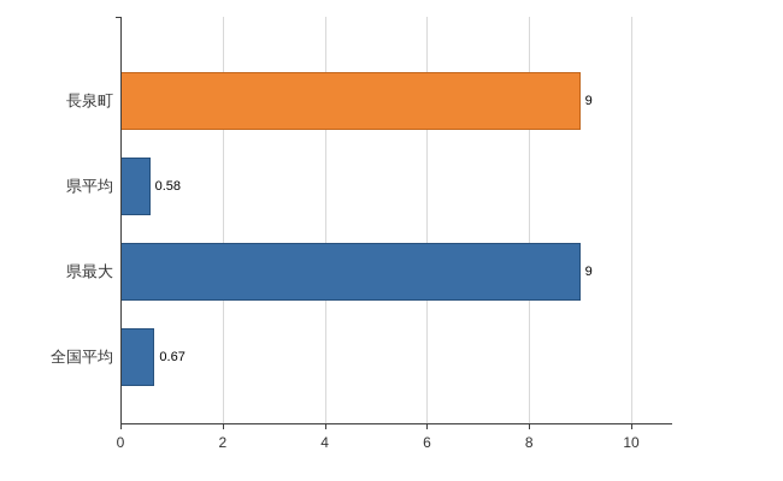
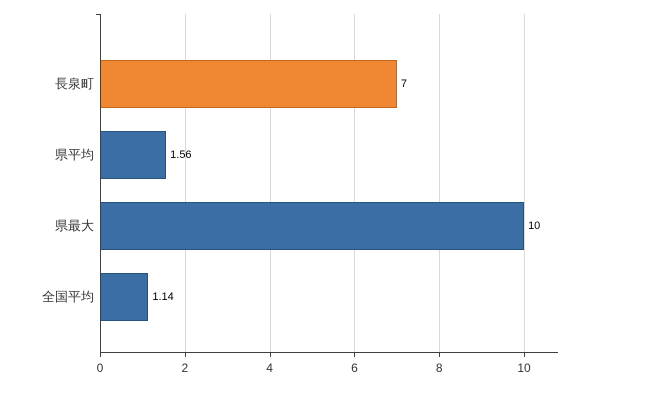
長泉町: 9 -> 7
県平均: 0.58 -> 1.56
県最大: 9 -> 10
全国平均: 0.67 -> 1.14
